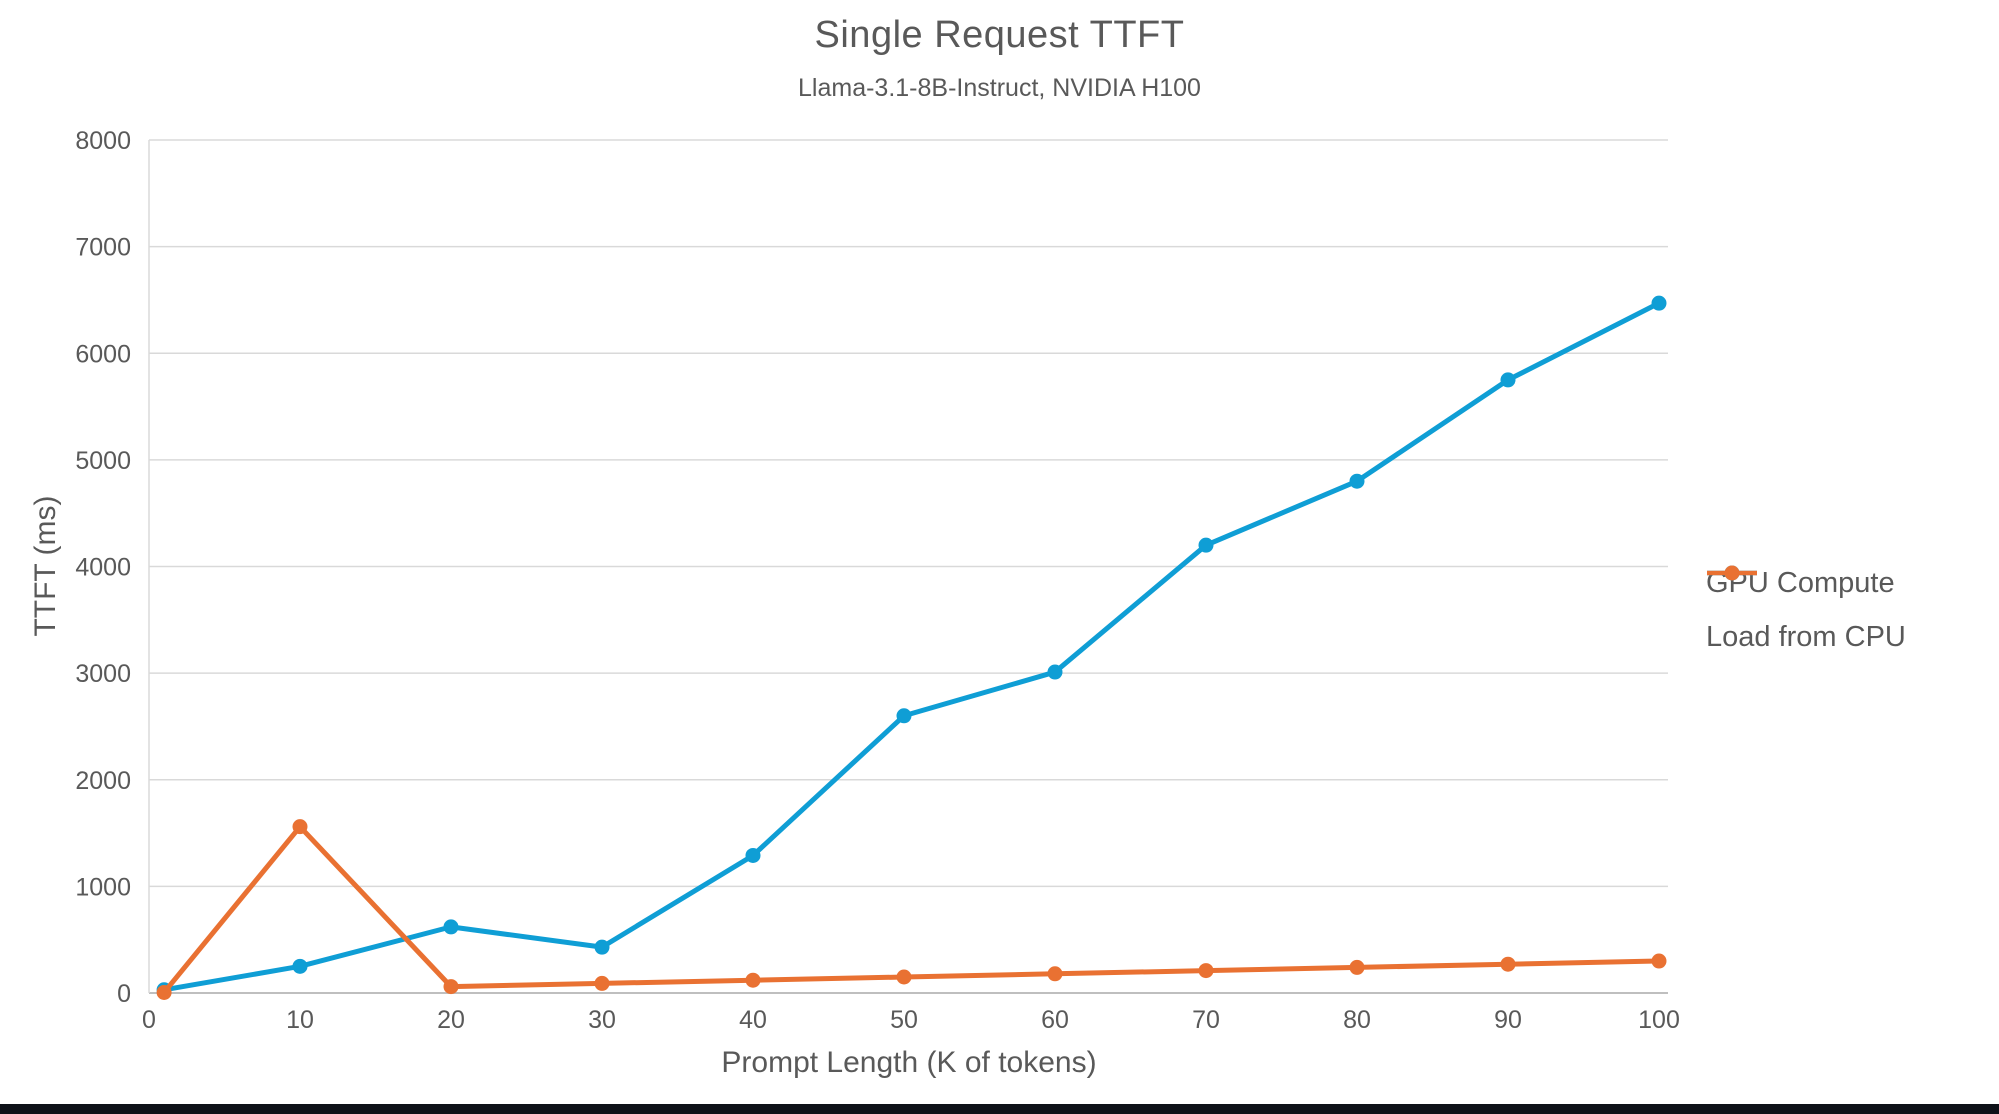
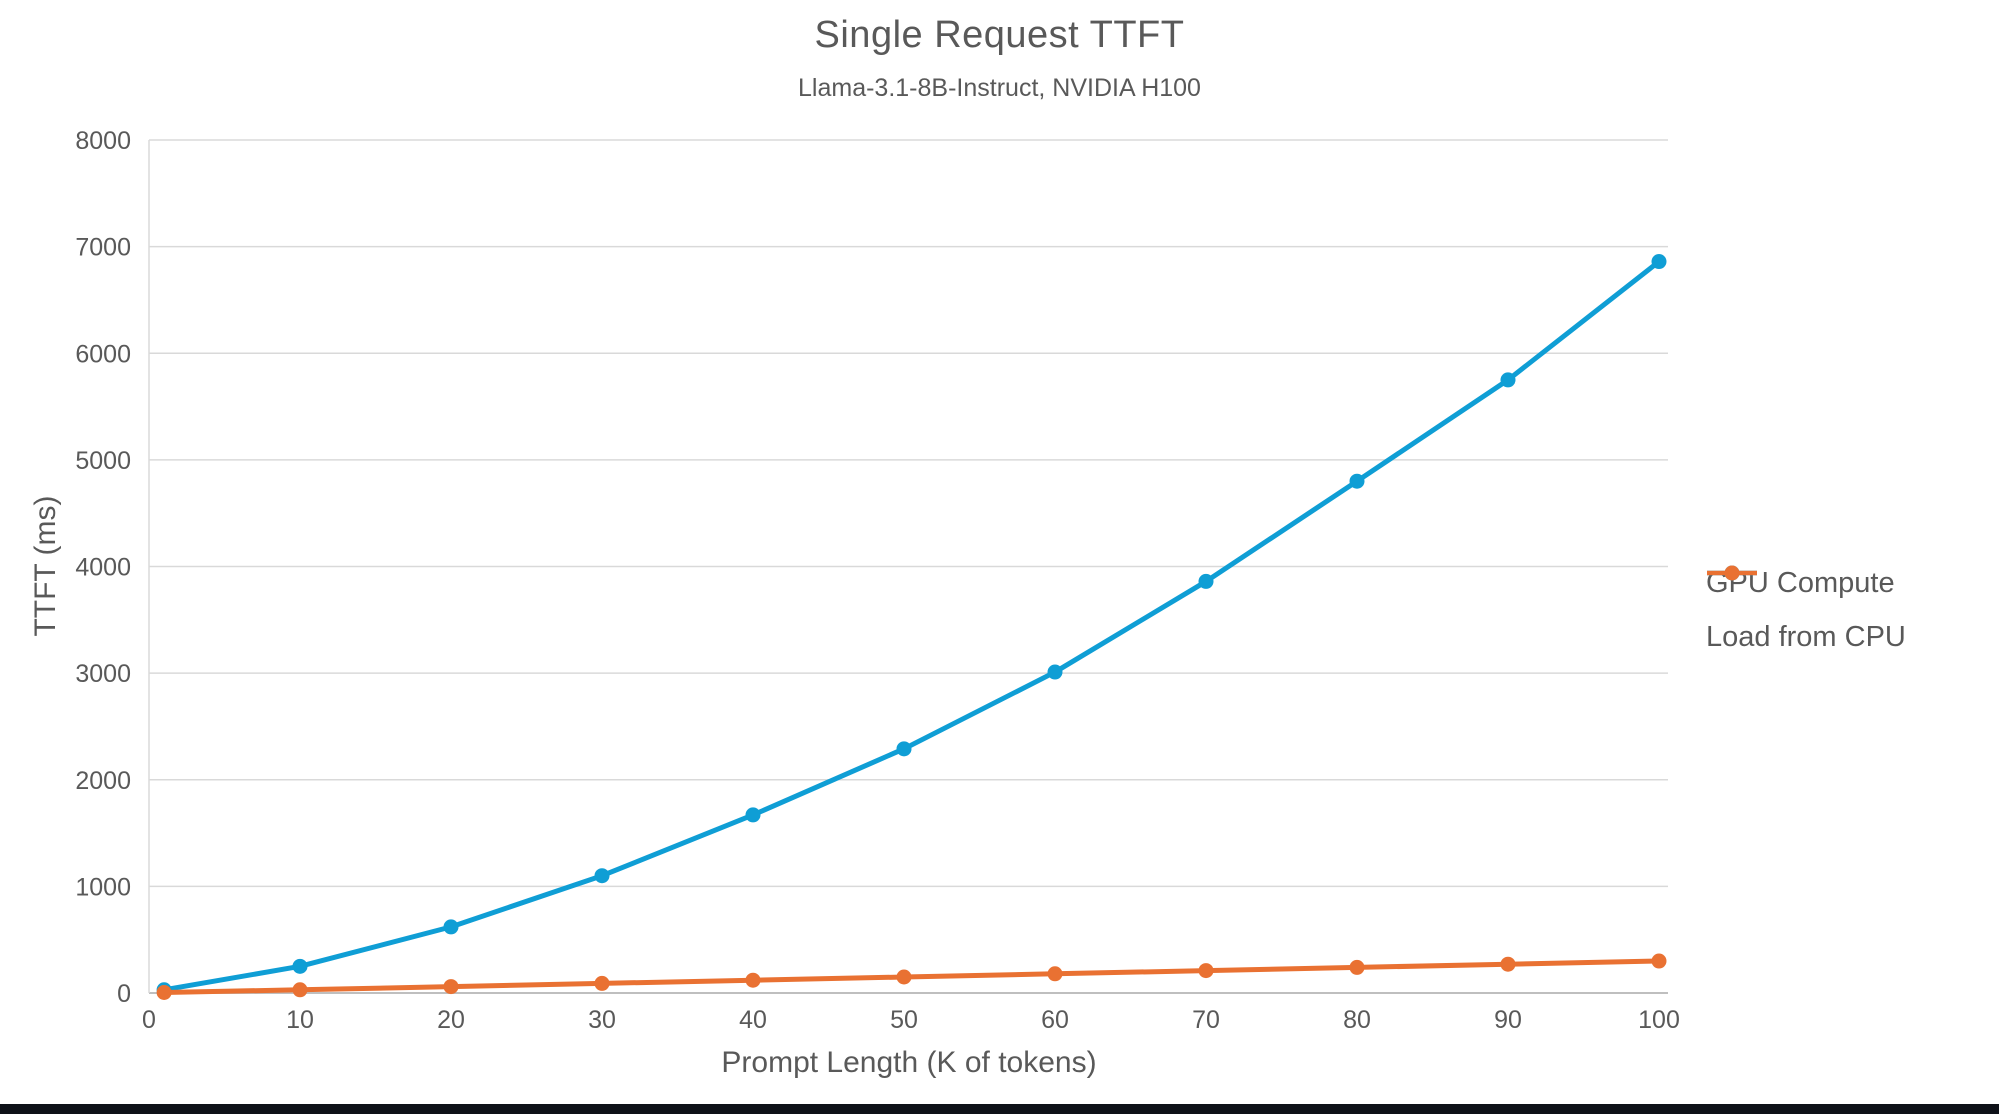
Load from CPU/10: 1560 -> 30
GPU Compute/30: 430 -> 1100
GPU Compute/40: 1290 -> 1670
GPU Compute/50: 2600 -> 2290
GPU Compute/70: 4200 -> 3860
GPU Compute/100: 6470 -> 6860
